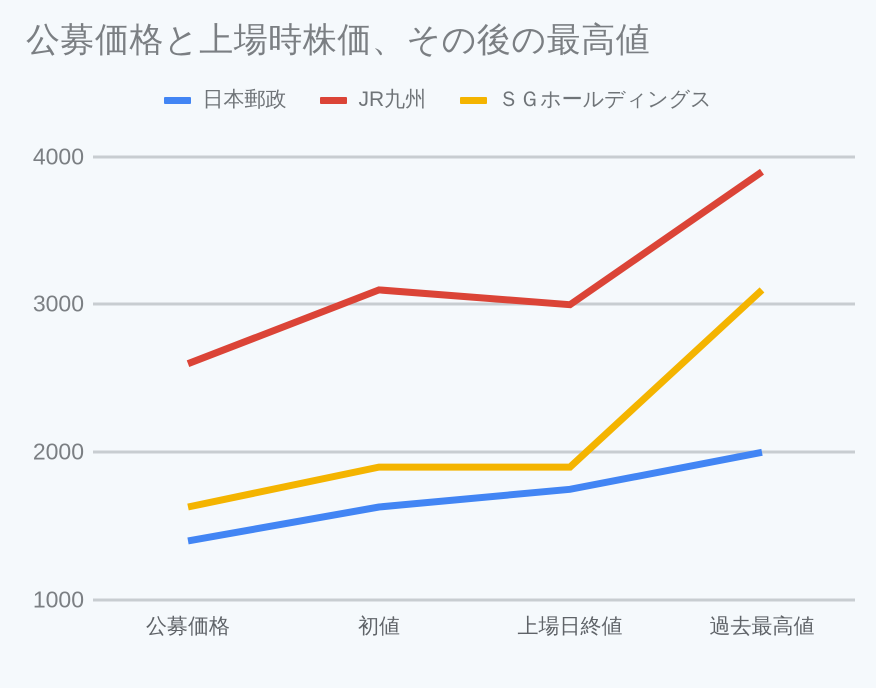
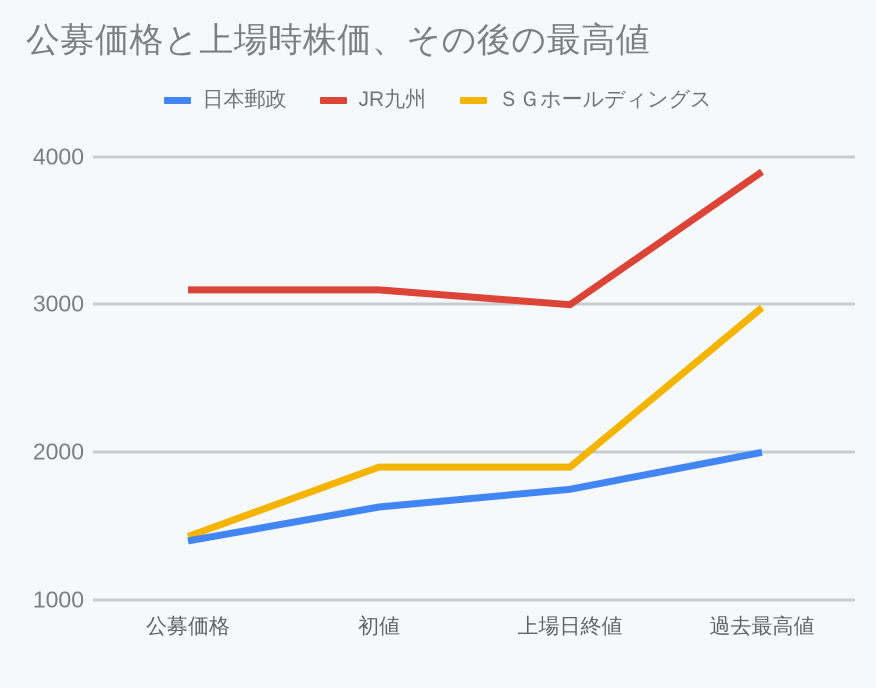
JR九州/公募価格: 2600 -> 3100
ＳＧホールディングス/公募価格: 1630 -> 1430
ＳＧホールディングス/過去最高値: 3100 -> 2980
